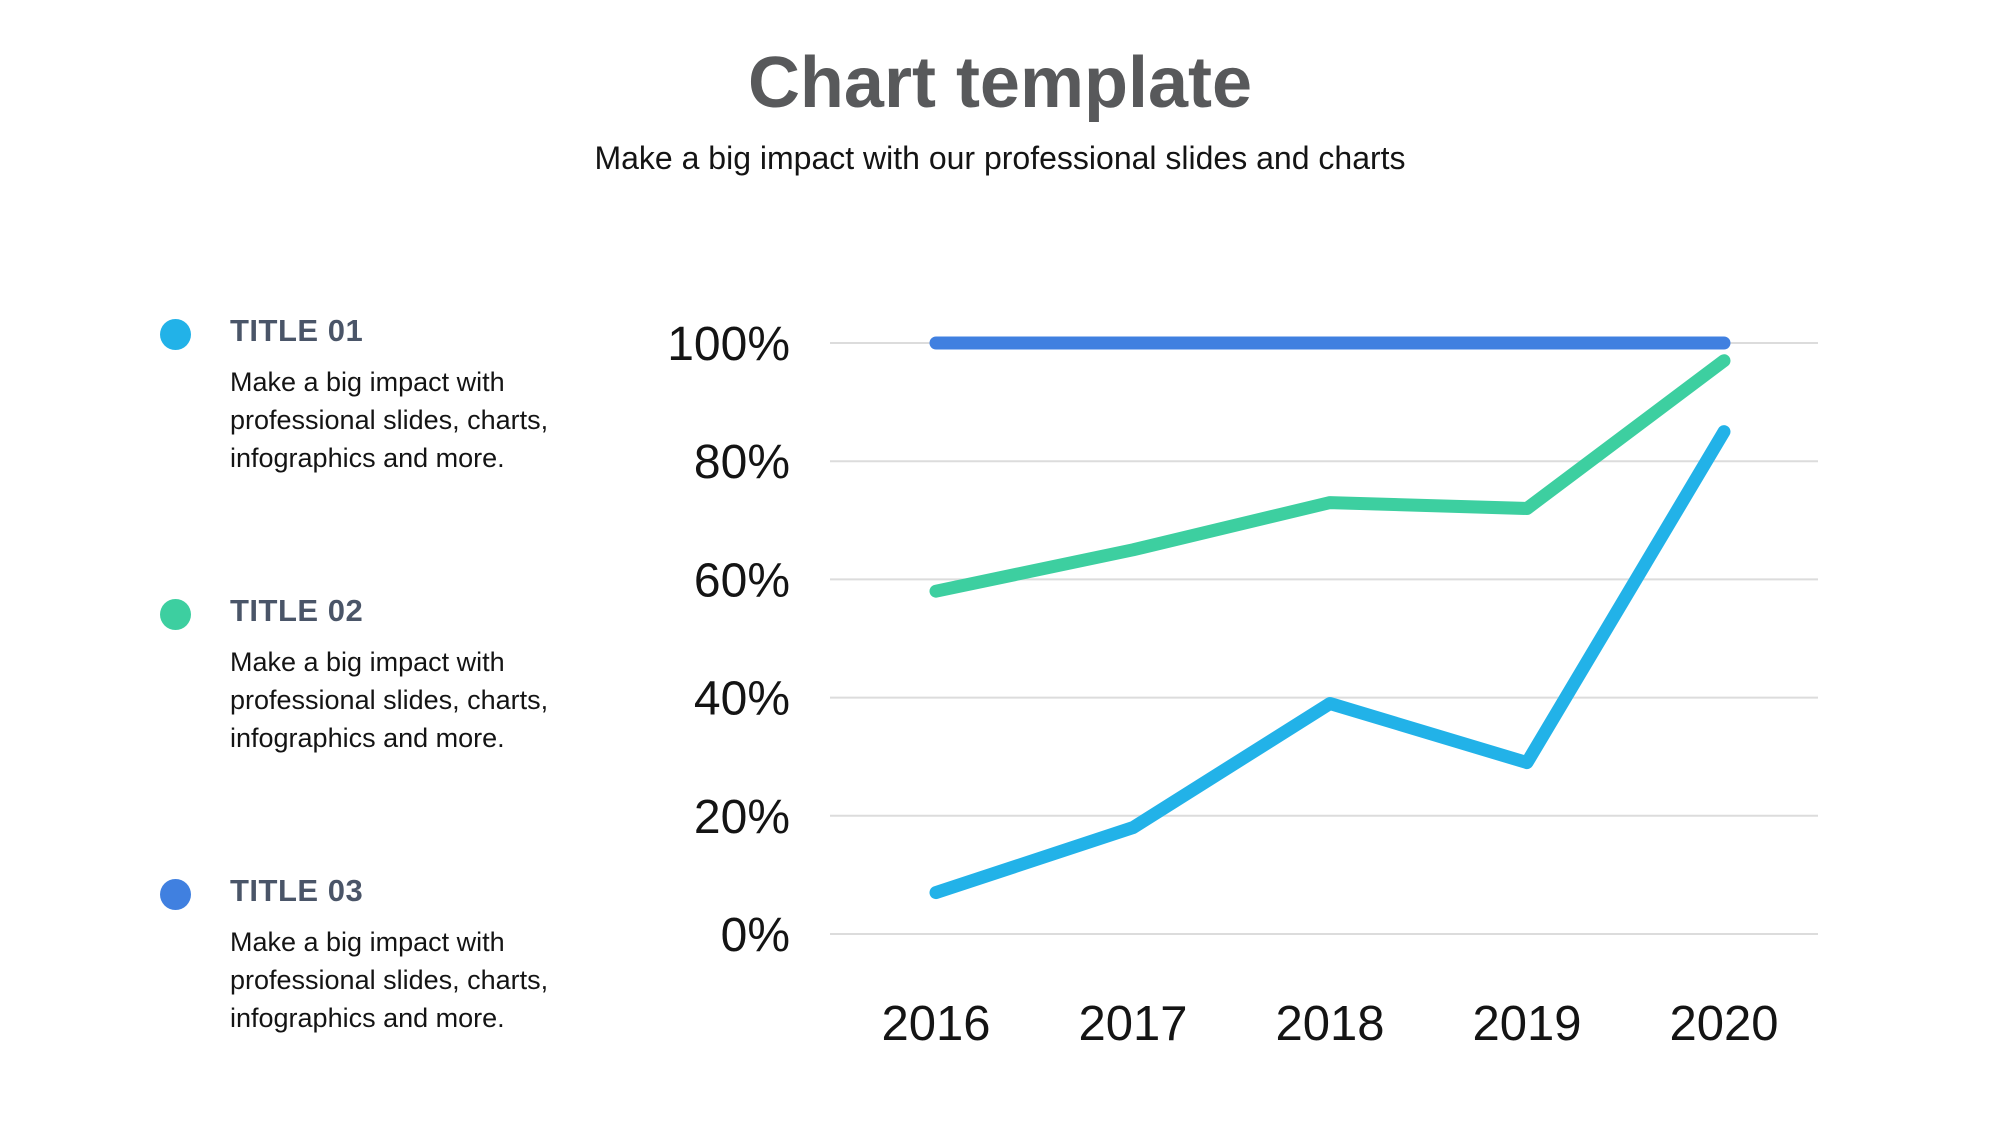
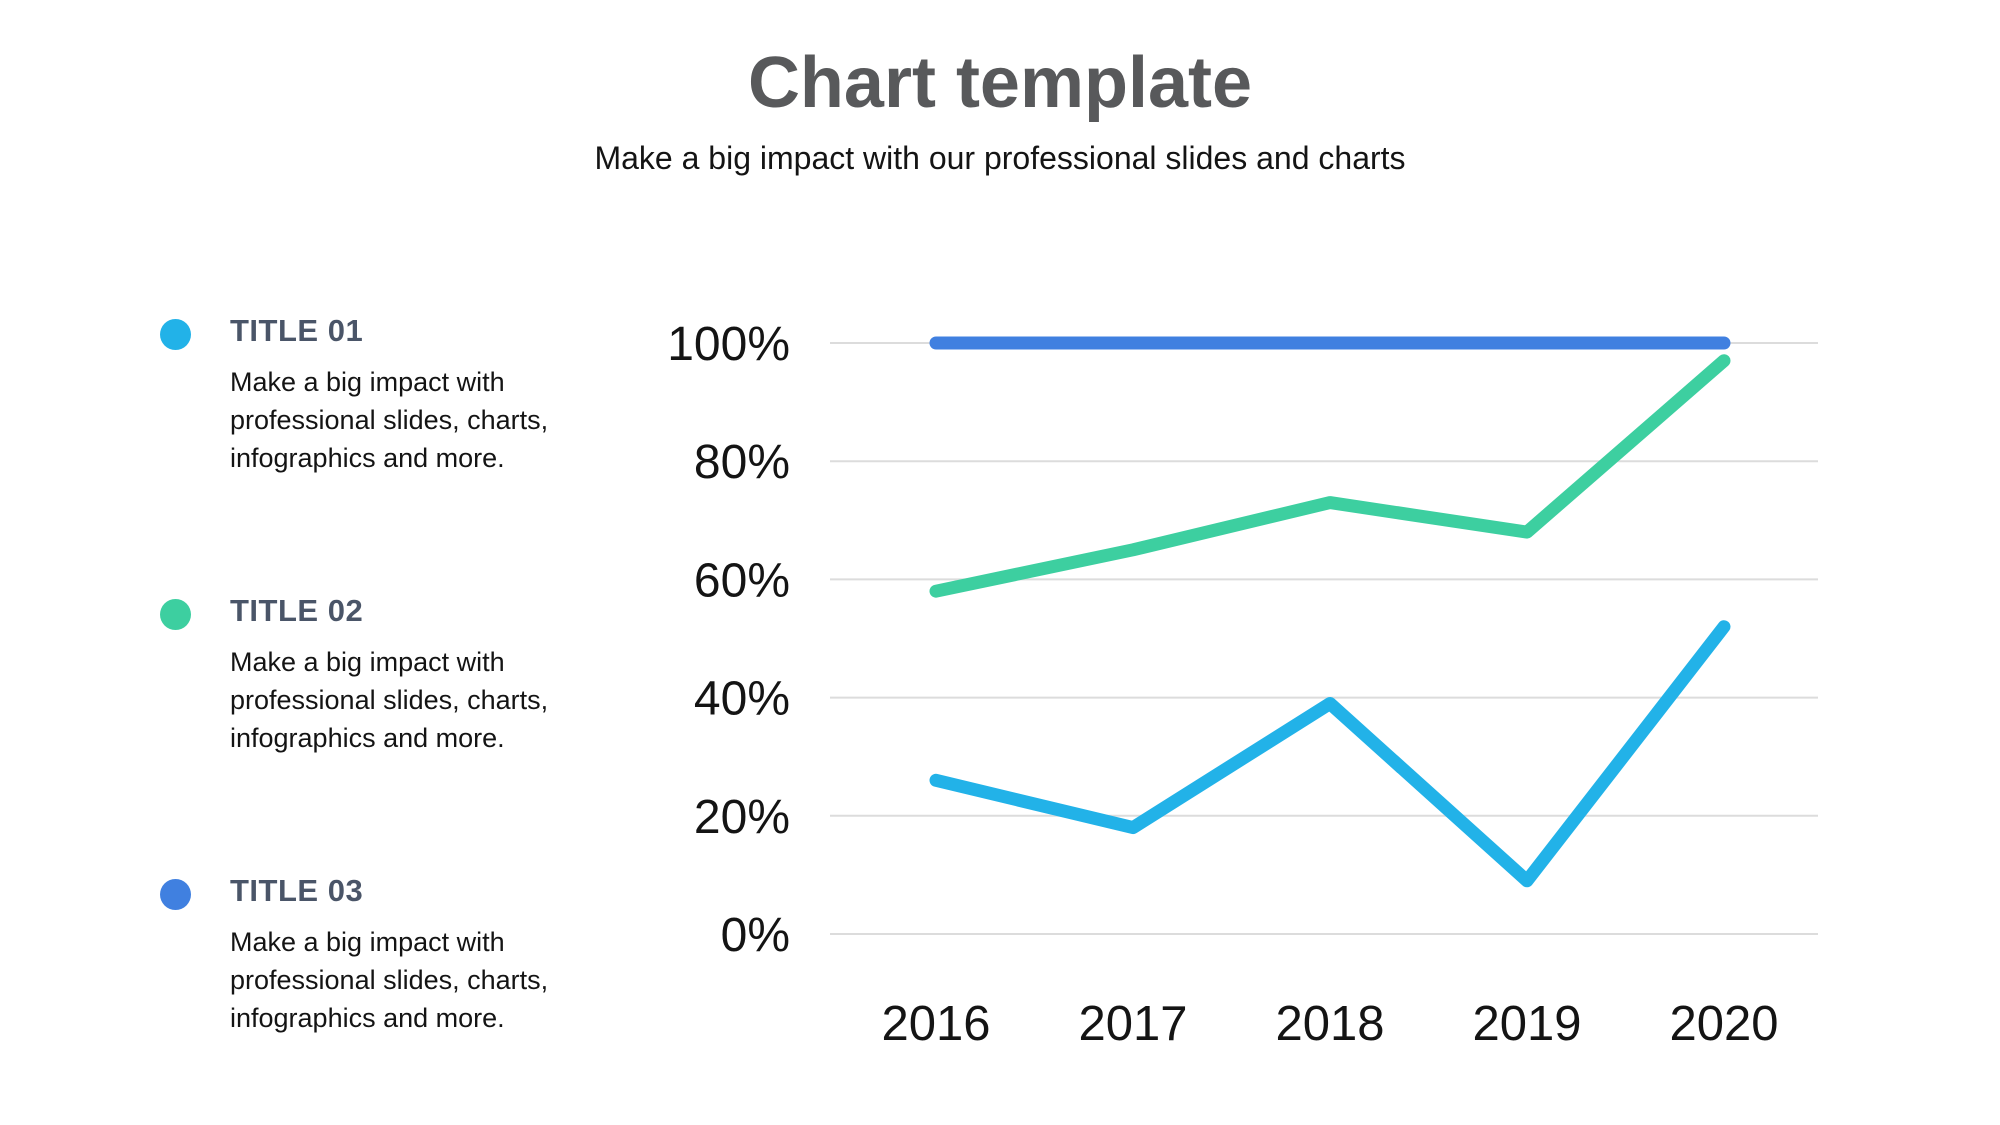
TITLE 01/2016: 7% -> 26%
TITLE 01/2019: 29% -> 9%
TITLE 02/2019: 72% -> 68%
TITLE 01/2020: 85% -> 52%
